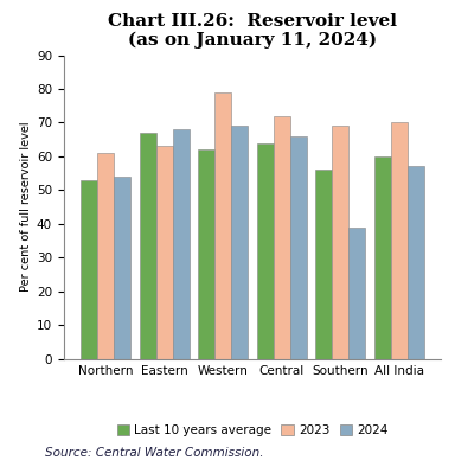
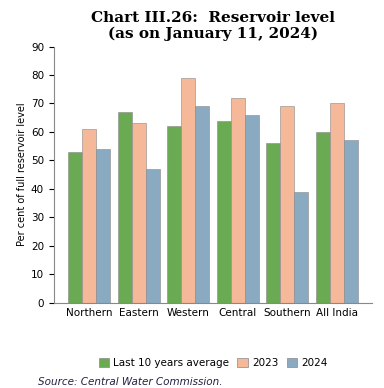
2024/Eastern: 68 -> 47
